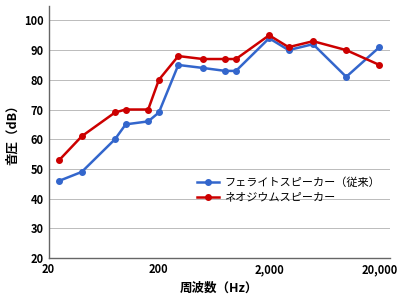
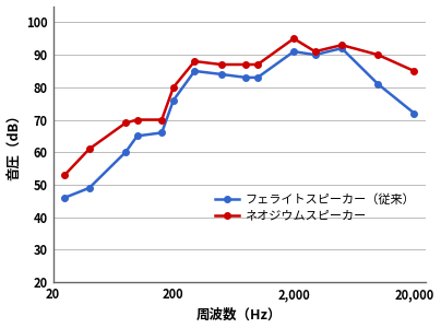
フェライトスピーカー（従来）/200: 69 -> 76
フェライトスピーカー（従来）/2,000: 94 -> 91
フェライトスピーカー（従来）/20,000: 91 -> 72
